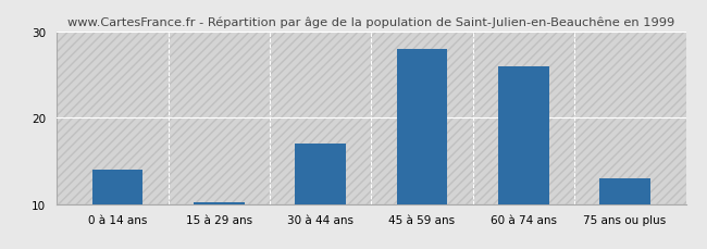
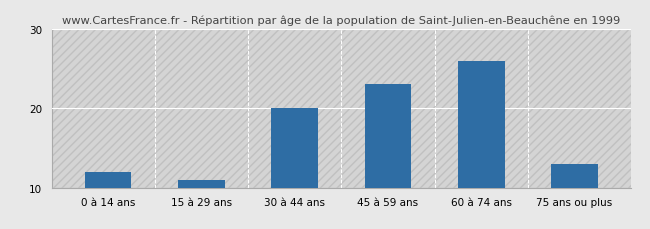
0 à 14 ans: 14.0 -> 12.0
15 à 29 ans: 10.2 -> 11.0
30 à 44 ans: 17.0 -> 20.0
45 à 59 ans: 28.0 -> 23.0
